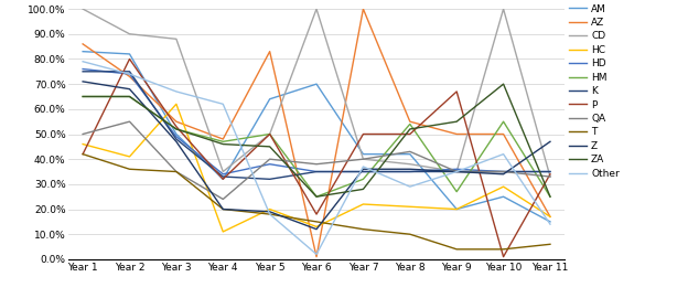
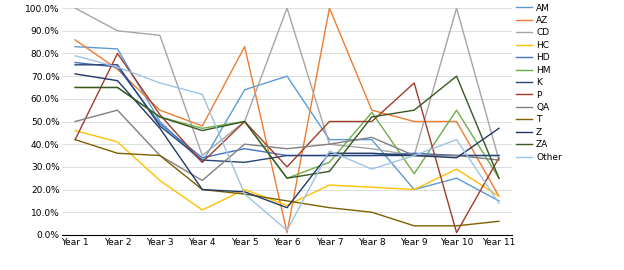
HC/Year 3: 62% -> 24%
ZA/Year 5: 45% -> 50%
P/Year 6: 18% -> 30%
